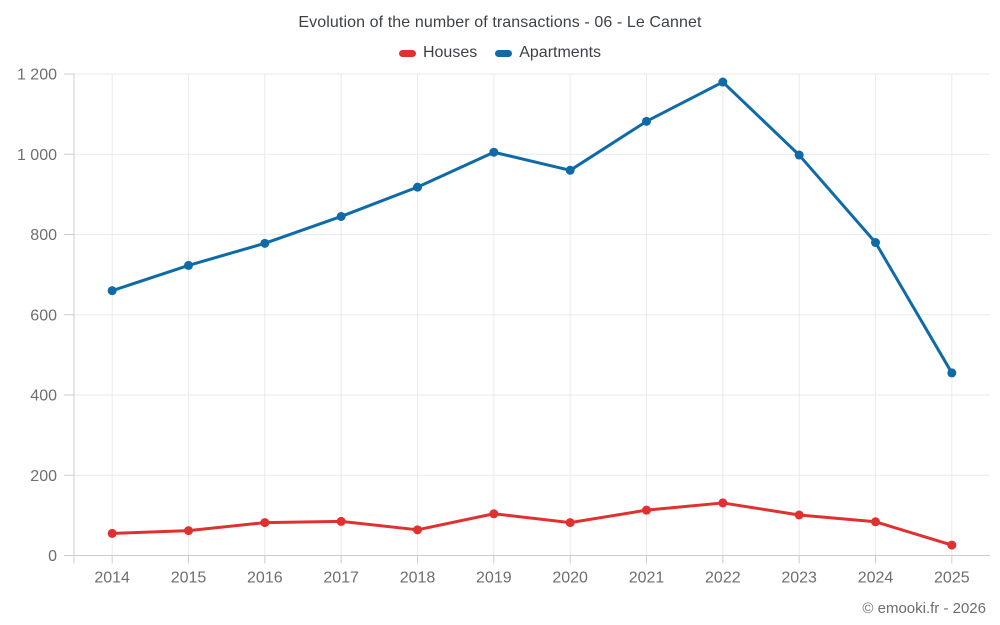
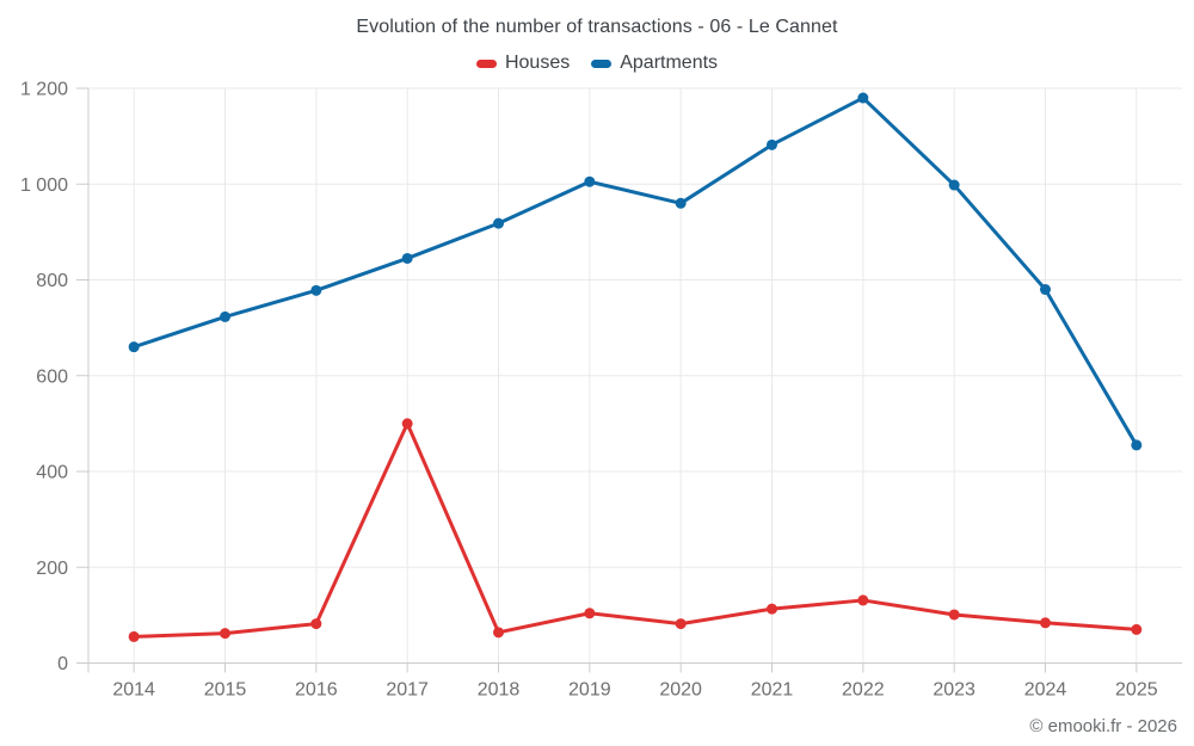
Houses/2017: 80 -> 500
Houses/2025: 30 -> 70
